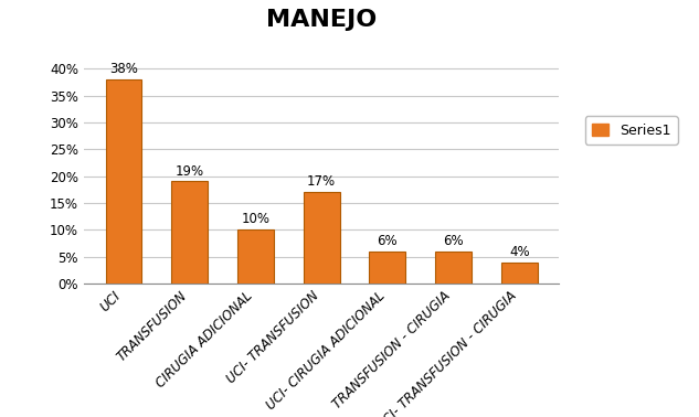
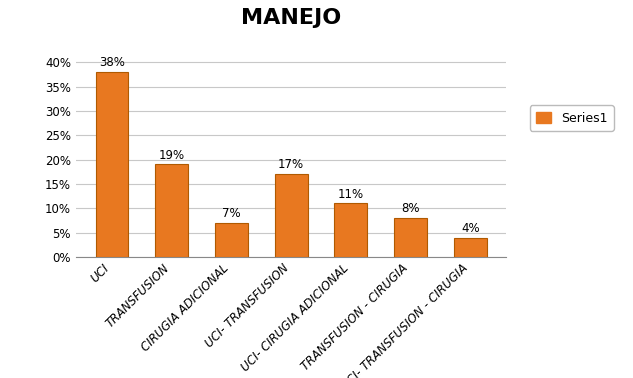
CIRUGIA ADICIONAL: 10% -> 7%
UCI- CIRUGIA ADICIONAL: 6% -> 11%
TRANSFUSION - CIRUGIA: 6% -> 8%
